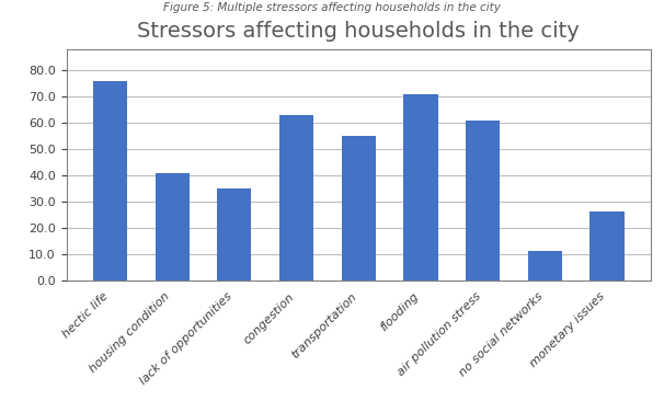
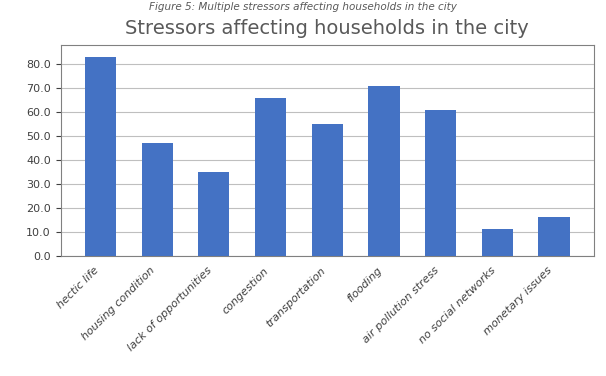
hectic life: 76 -> 83
housing condition: 41 -> 47
congestion: 63 -> 66
monetary issues: 26 -> 16
